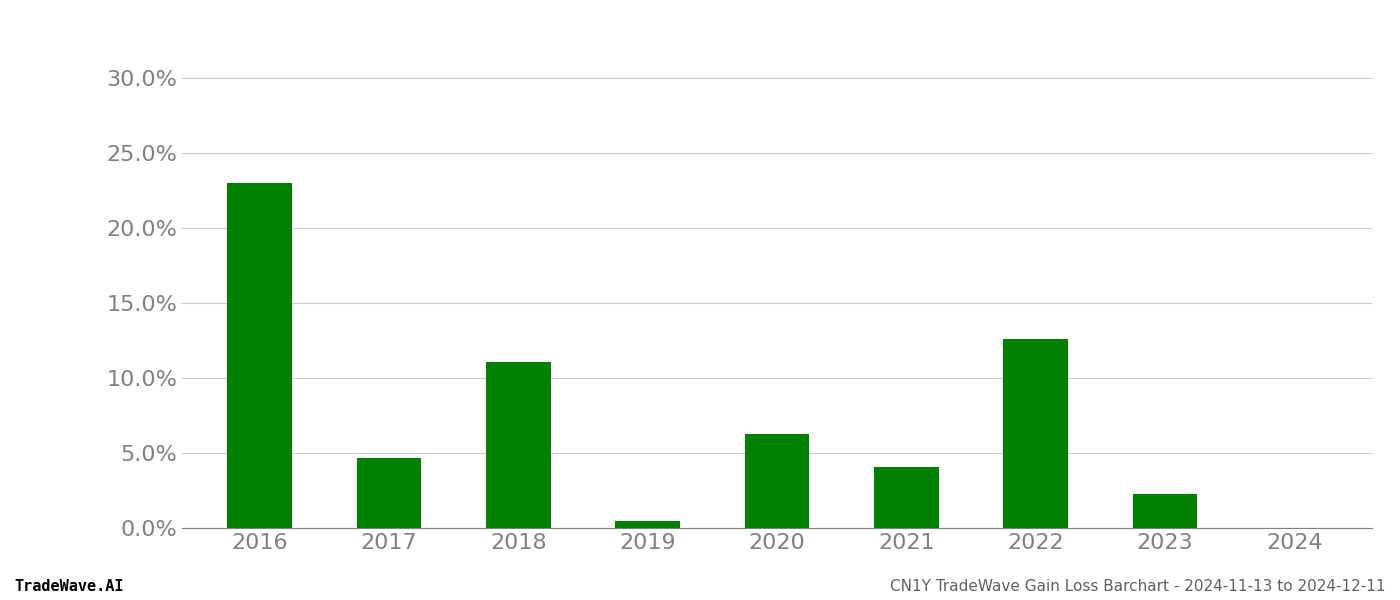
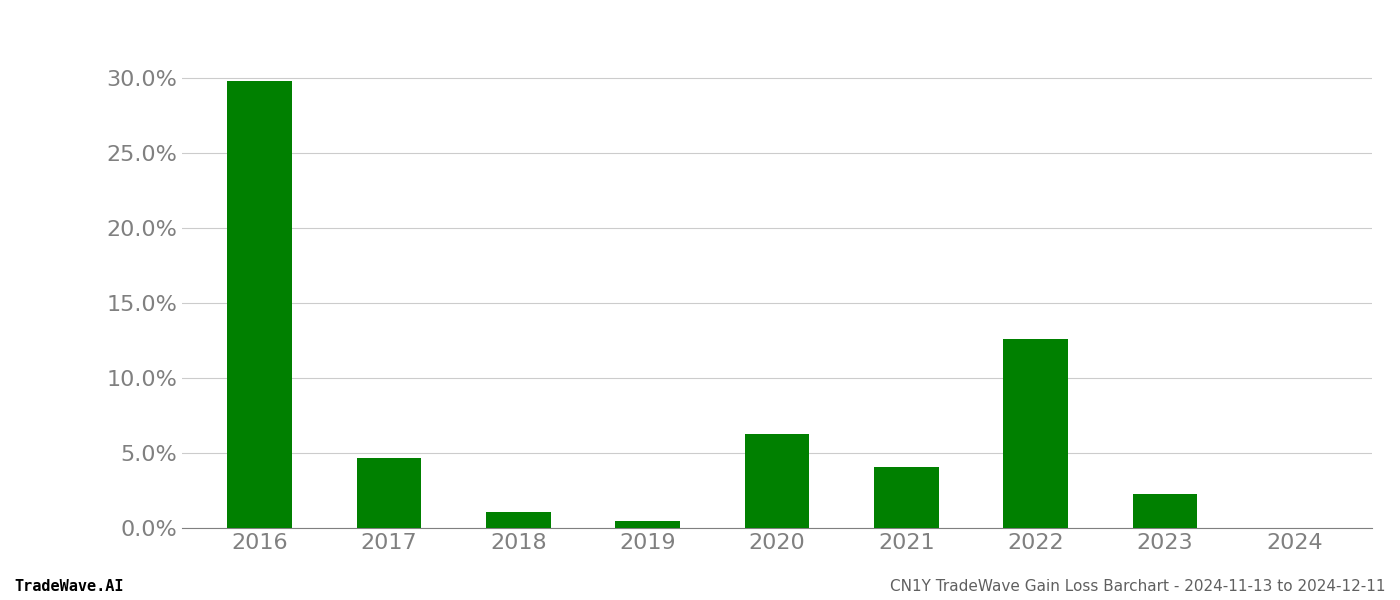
2016: 23.0% -> 29.8%
2018: 11.1% -> 1.1%
